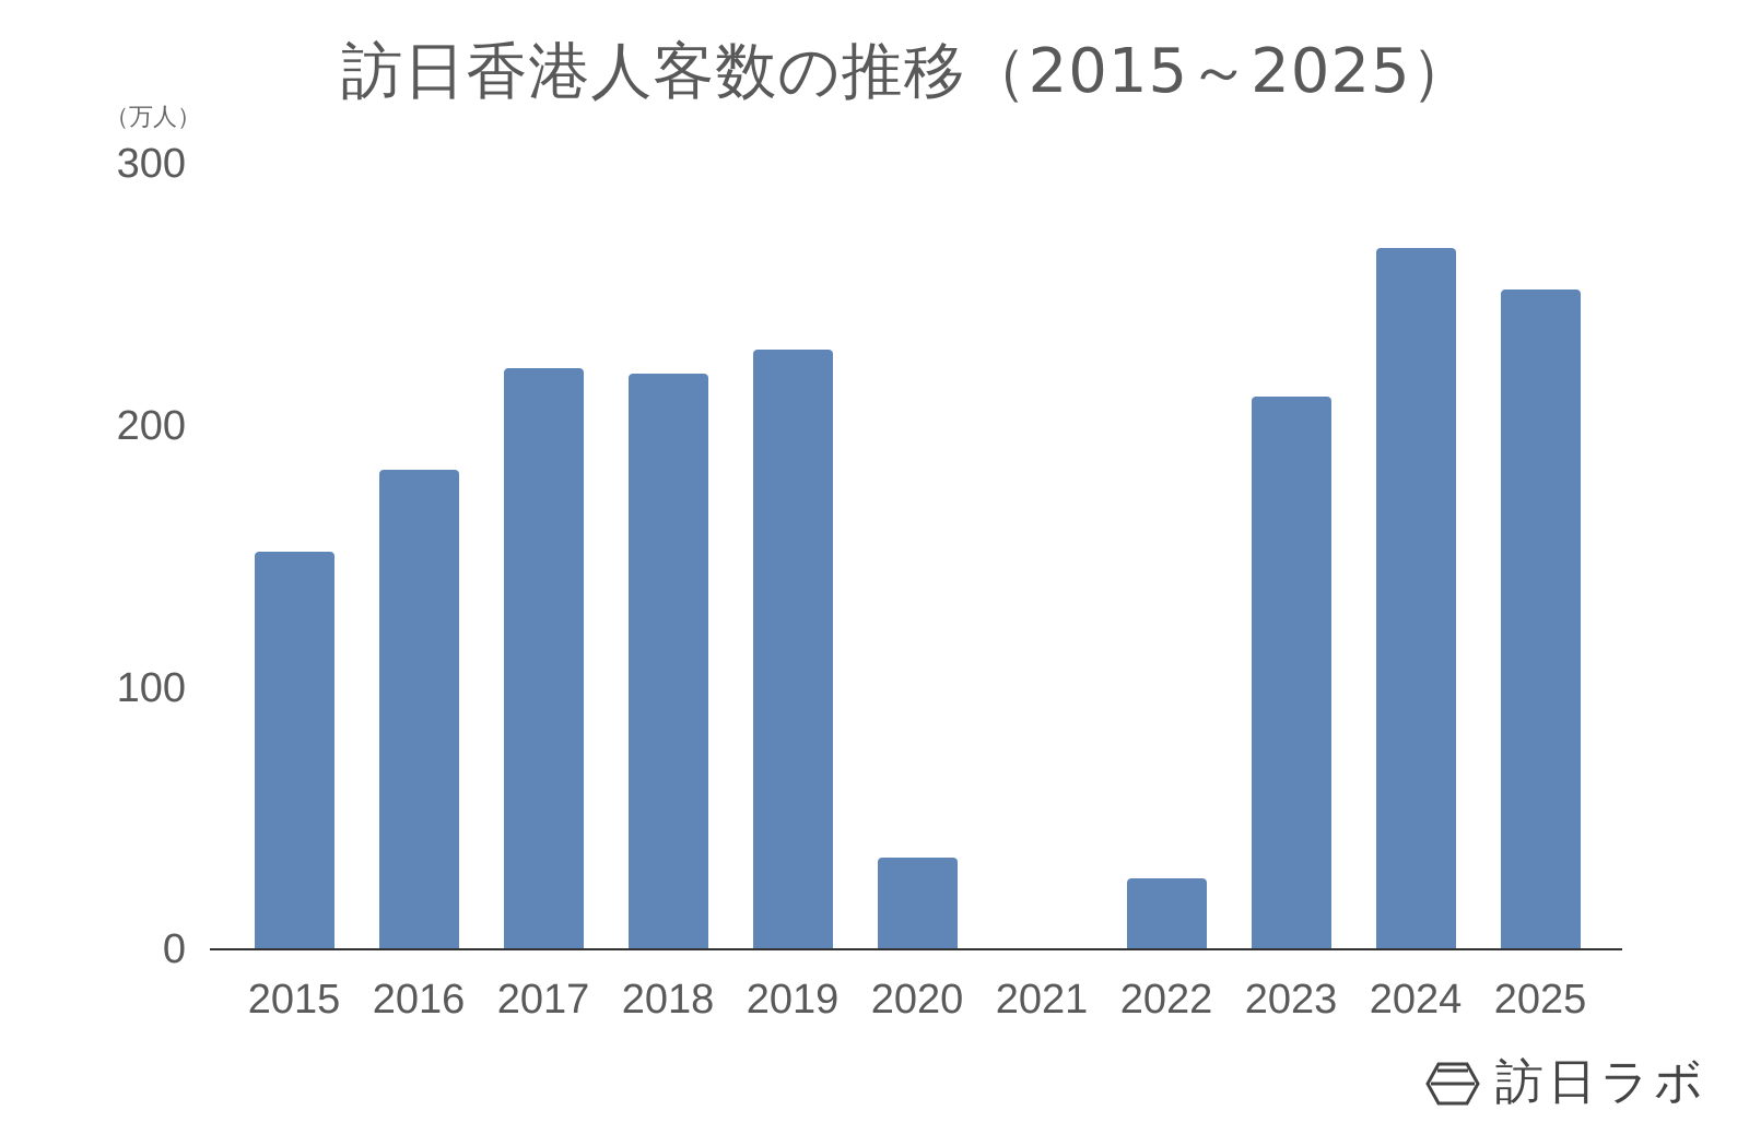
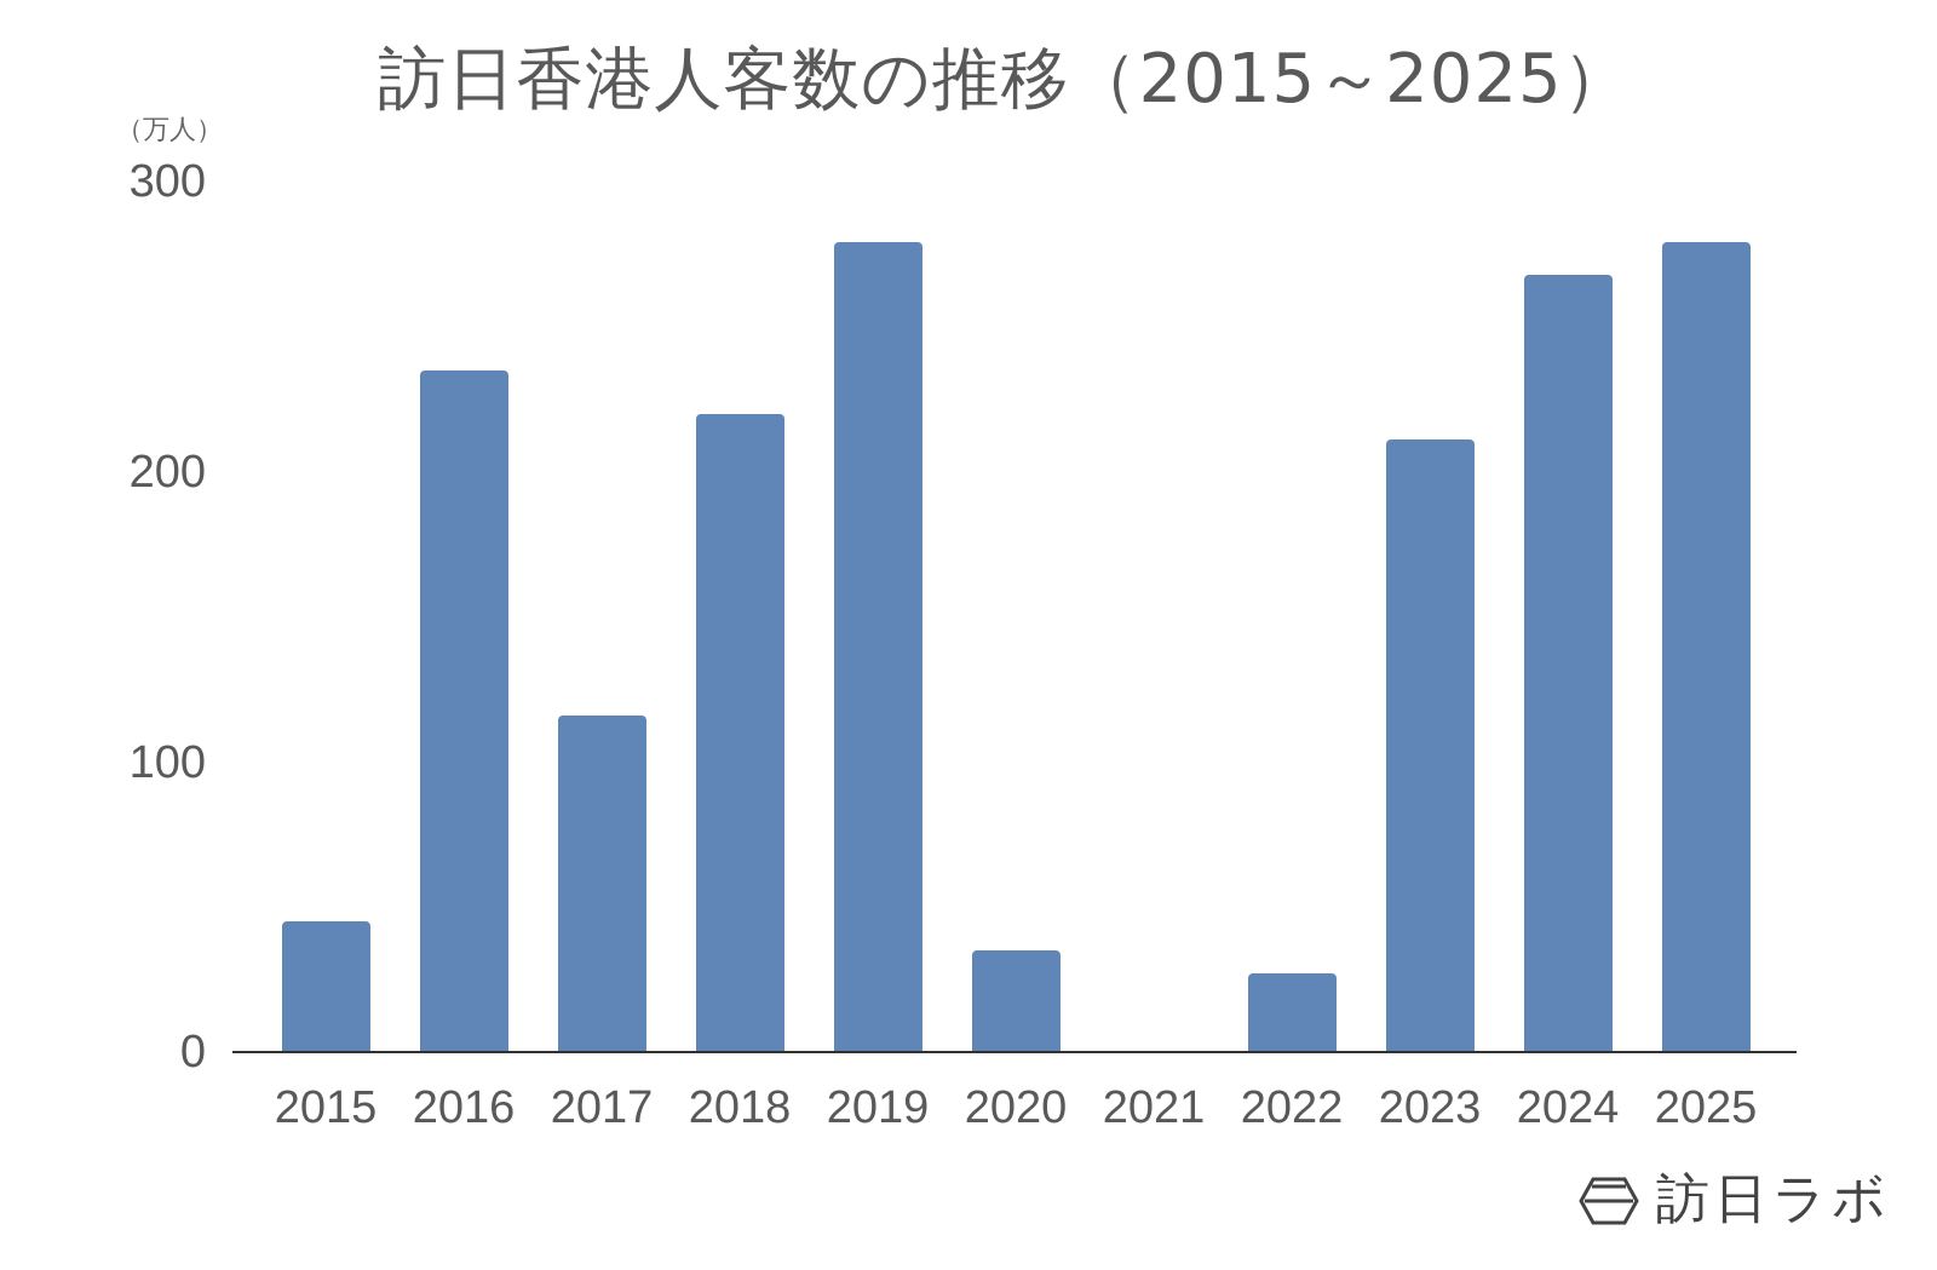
2015: 152 -> 45
2016: 183 -> 235
2017: 222 -> 116
2019: 229 -> 279
2025: 252 -> 279
